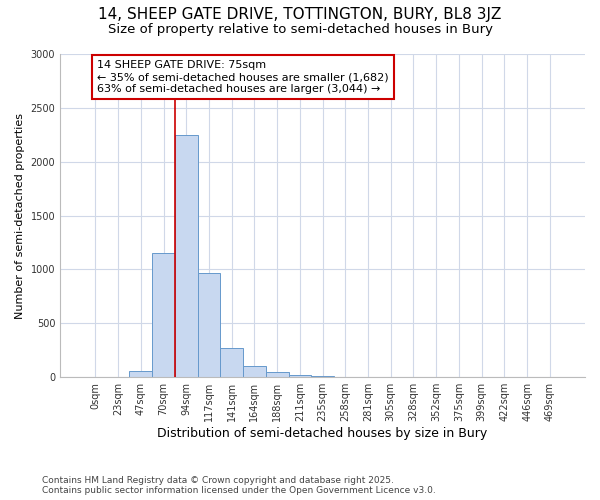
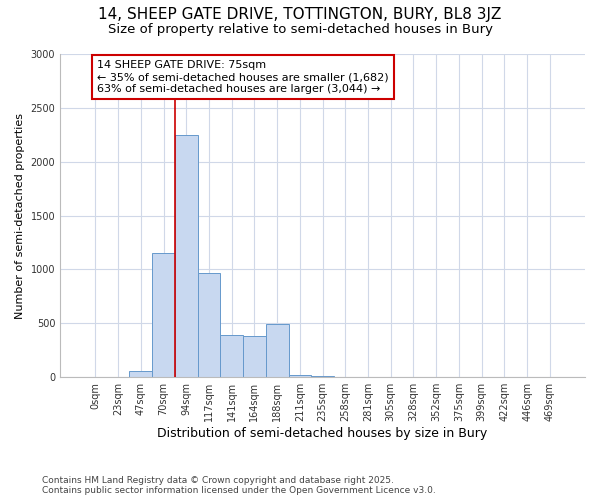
141sqm: 270 -> 390
164sqm: 100 -> 380
188sqm: 50 -> 490
